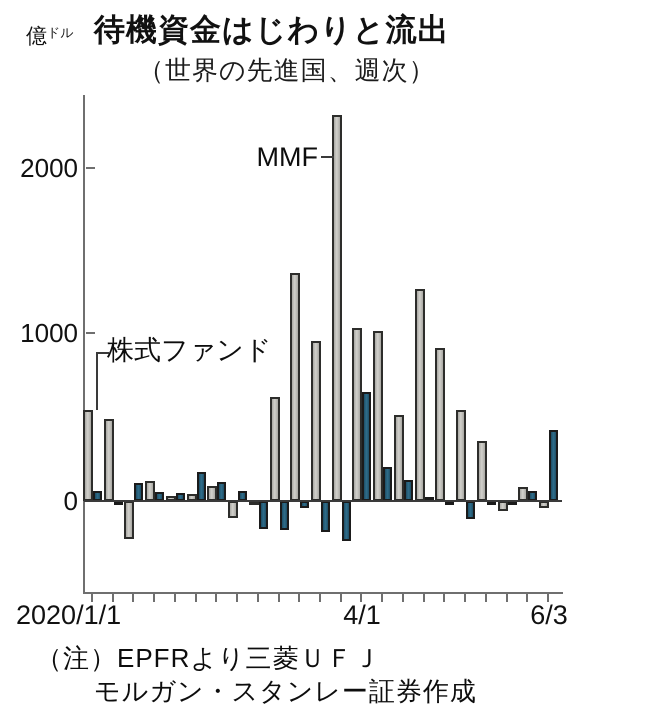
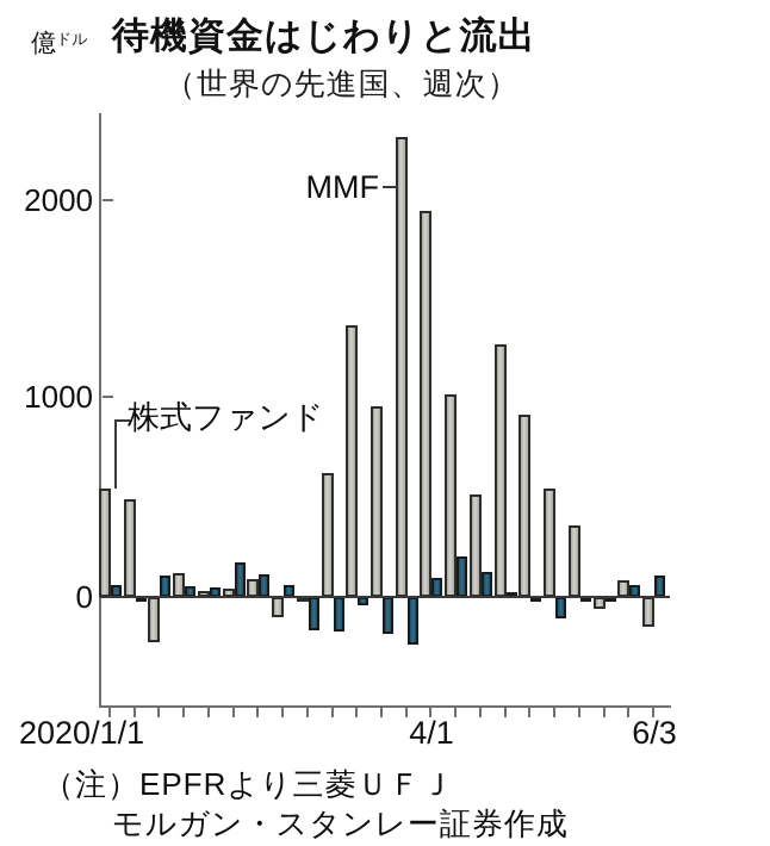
MMF/4/1: 1030 -> 1930
株式ファンド/4/1: 650 -> 100
MMF/6/3: -40 -> -150
株式ファンド/6/3: 420 -> 110
